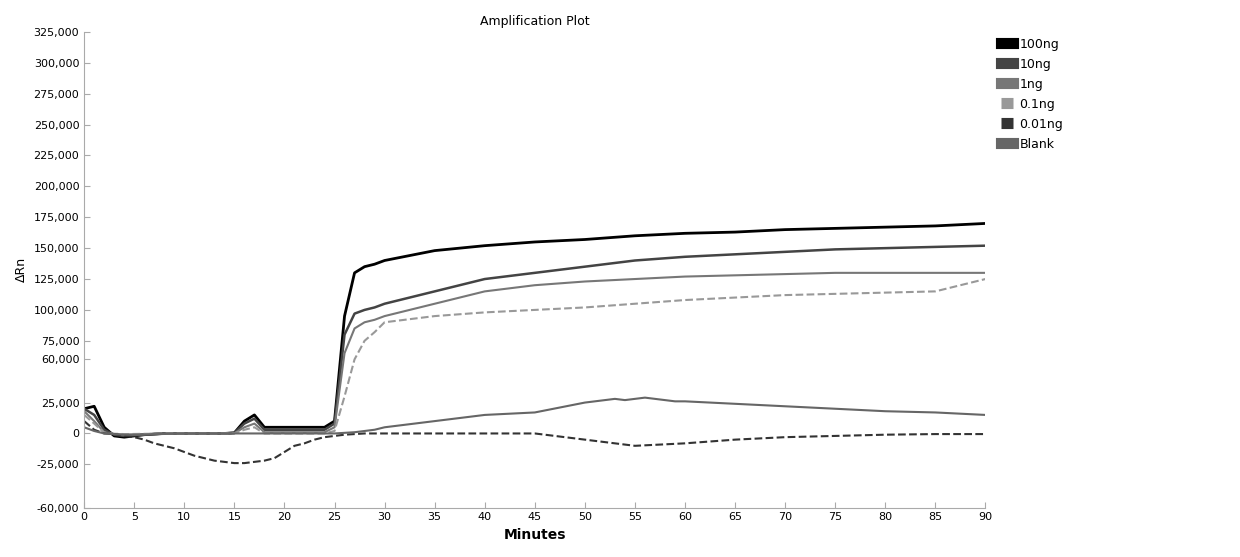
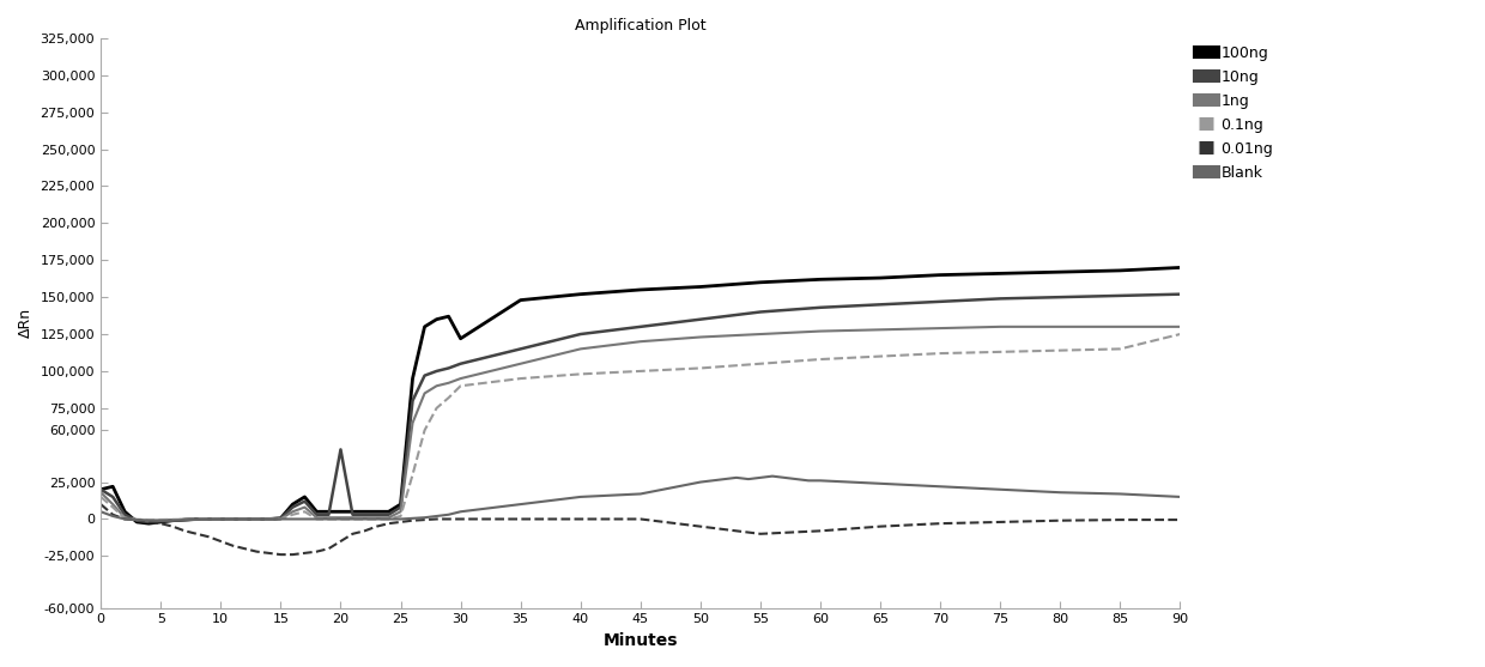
10ng/20: 3,000 -> 47,000
100ng/30: 140,000 -> 122,000
